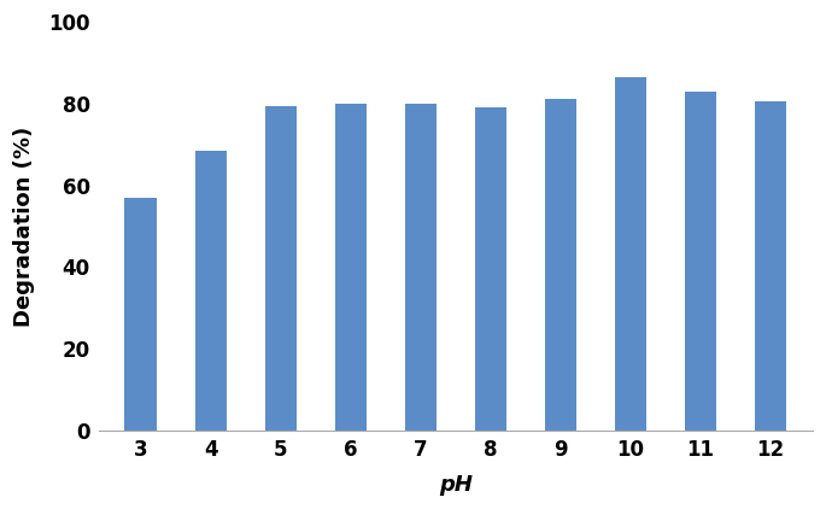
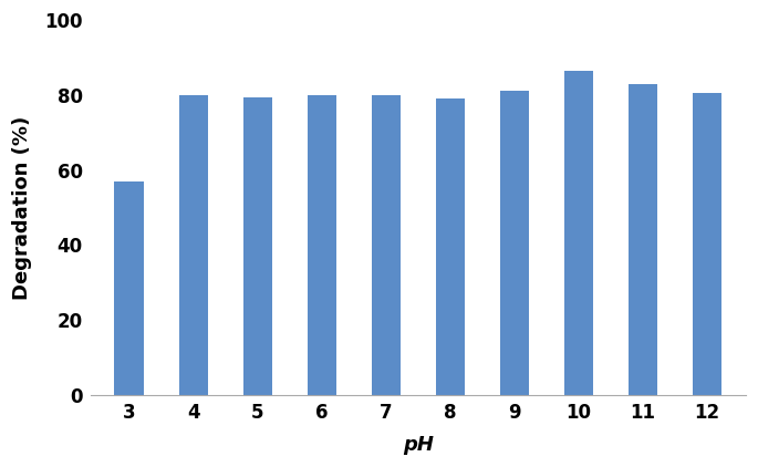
4: 68.5 -> 80.0
